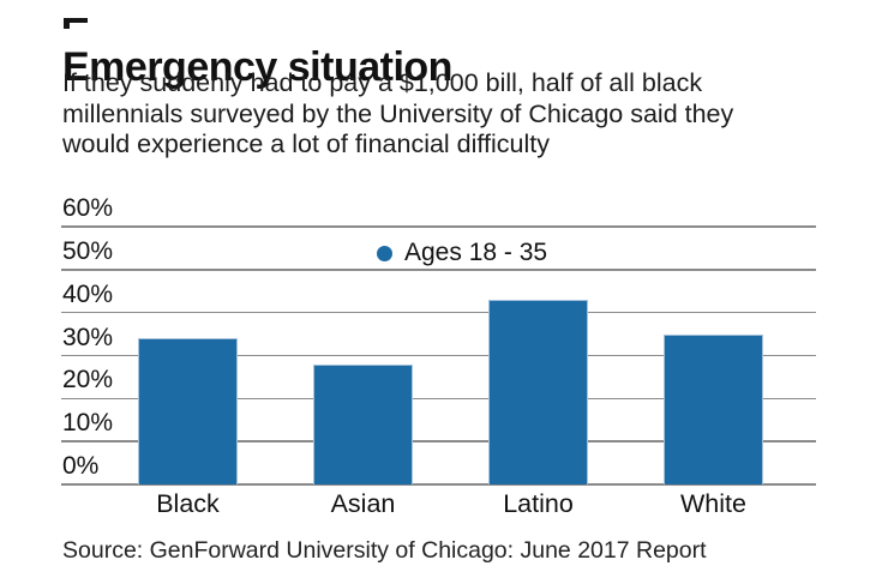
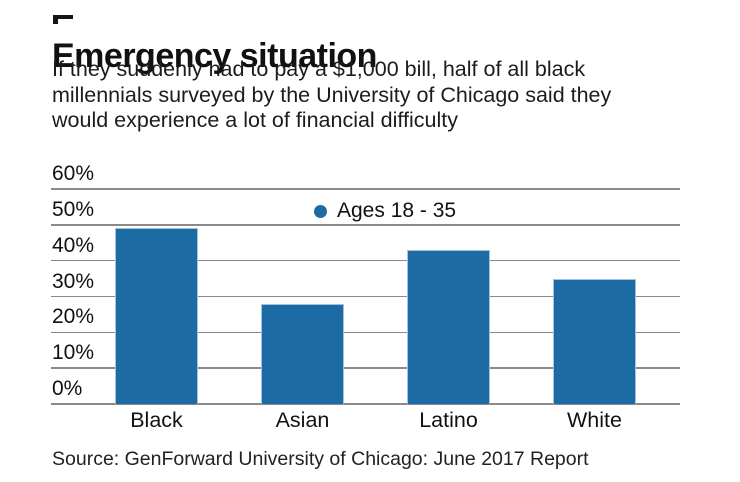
Black: 34% -> 49%
